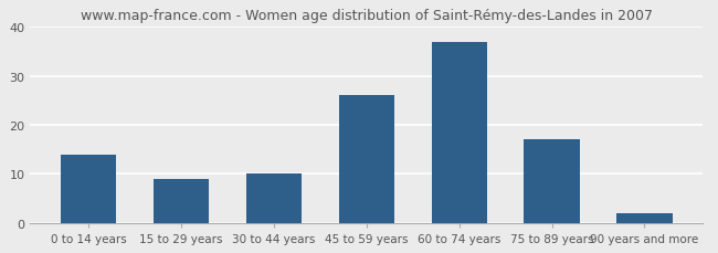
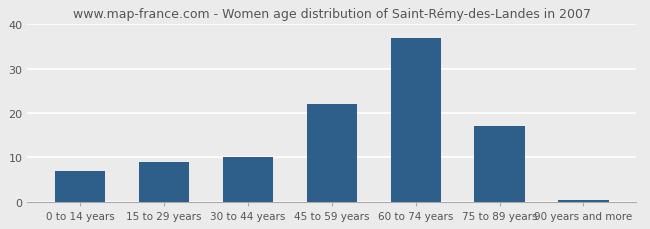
0 to 14 years: 14.0 -> 7.0
45 to 59 years: 26.0 -> 22.0
90 years and more: 2.0 -> 0.4
